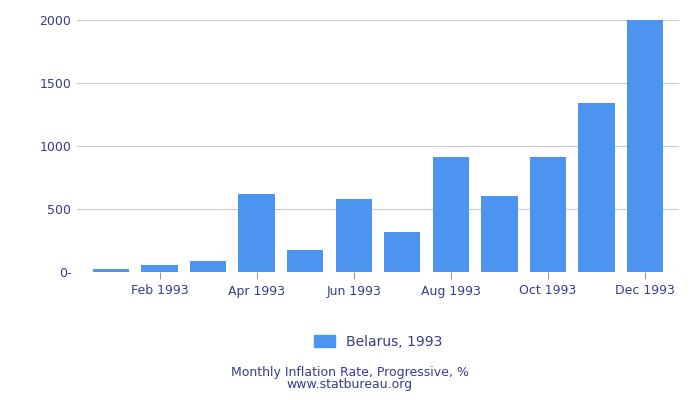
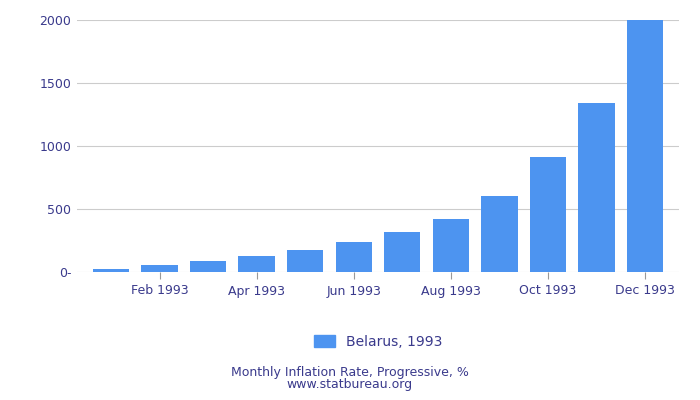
Apr 1993: 620 -> 130
Jun 1993: 580 -> 240
Aug 1993: 910 -> 420
